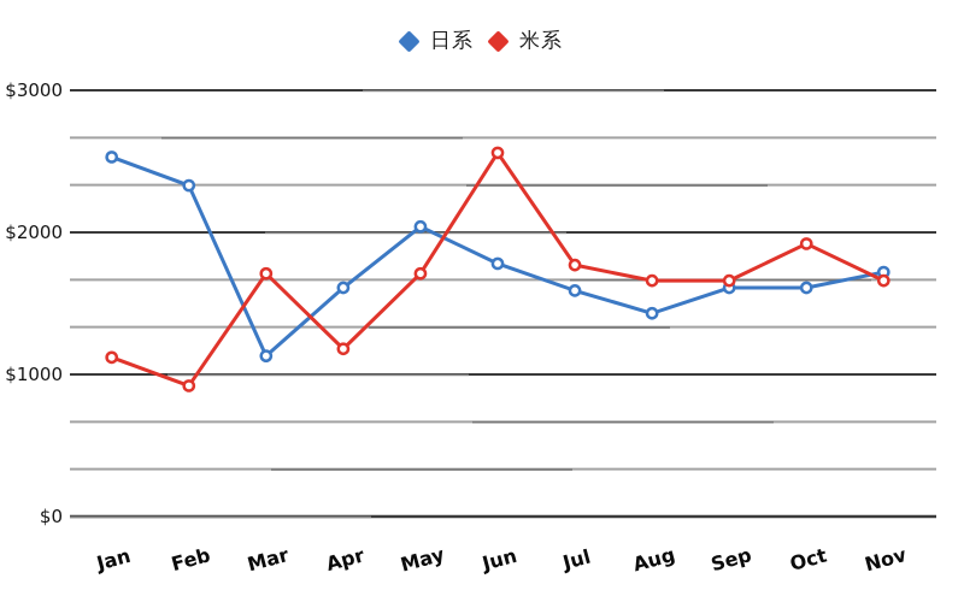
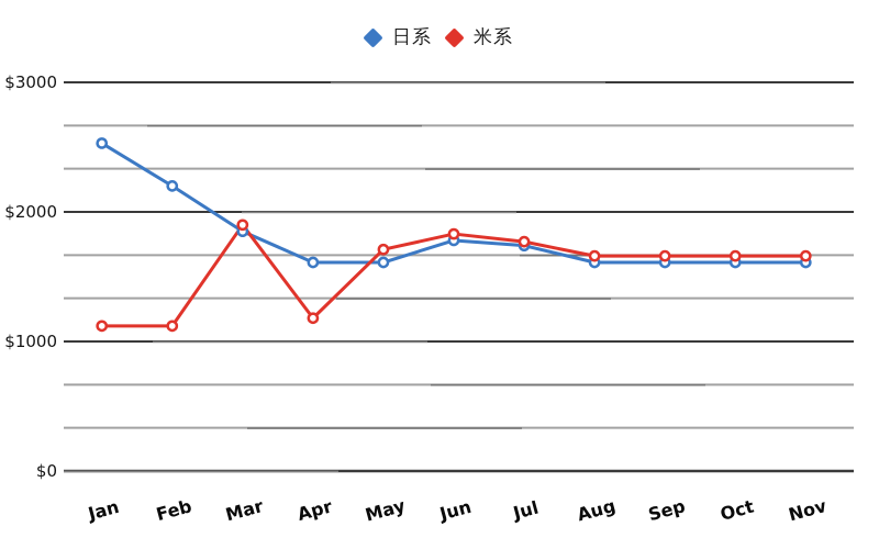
日系/Feb: $2330 -> $2200
米系/Feb: $920 -> $1120
日系/Mar: $1130 -> $1850
米系/Mar: $1710 -> $1900
日系/May: $2040 -> $1610
米系/Jun: $2560 -> $1830
日系/Jul: $1590 -> $1740
日系/Aug: $1430 -> $1610
米系/Oct: $1920 -> $1660
日系/Nov: $1720 -> $1610
